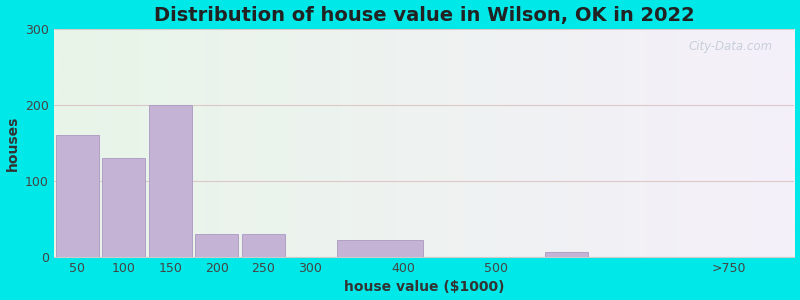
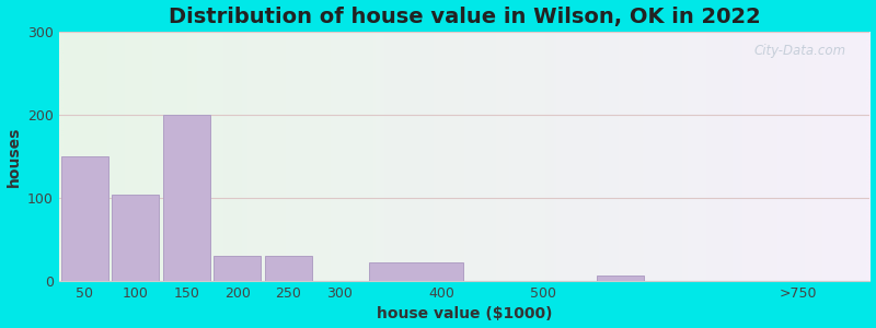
50: 160 -> 150
100: 130 -> 104
